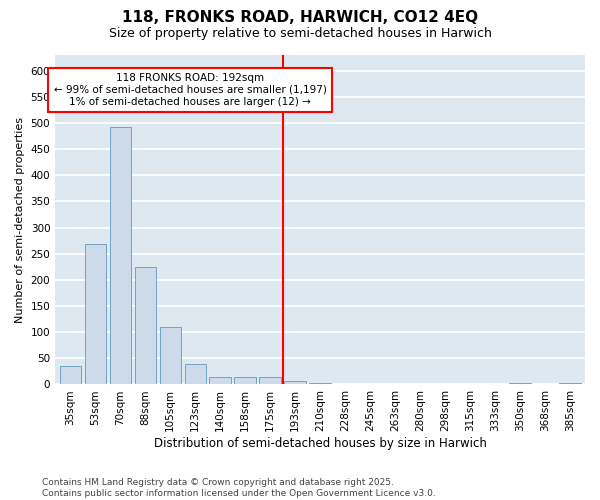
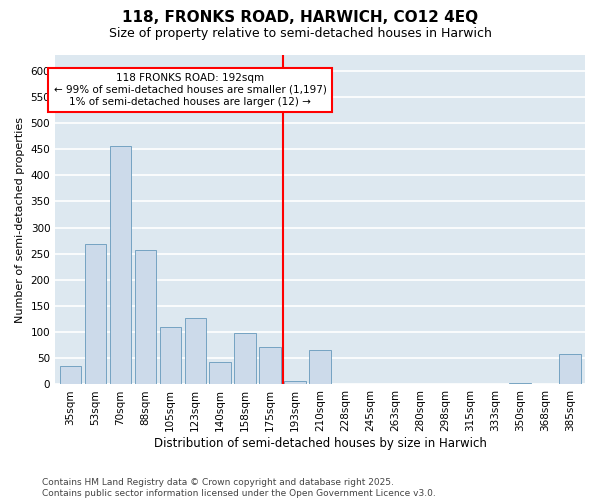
70sqm: 493 -> 456
88sqm: 225 -> 258
123sqm: 40 -> 128
140sqm: 15 -> 42
158sqm: 15 -> 98
175sqm: 15 -> 72
210sqm: 3 -> 66
385sqm: 3 -> 58
